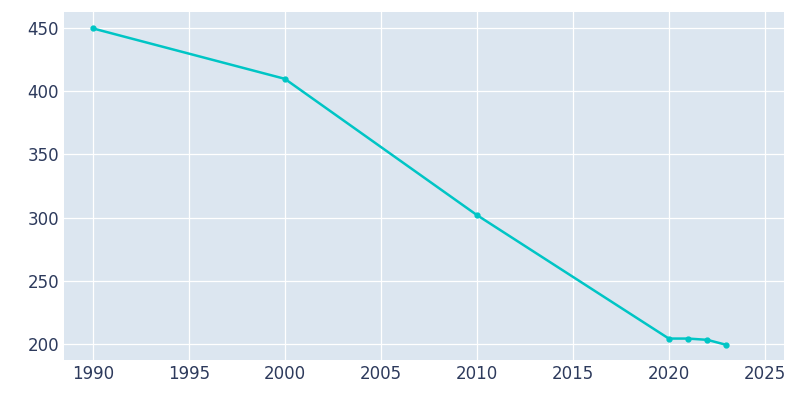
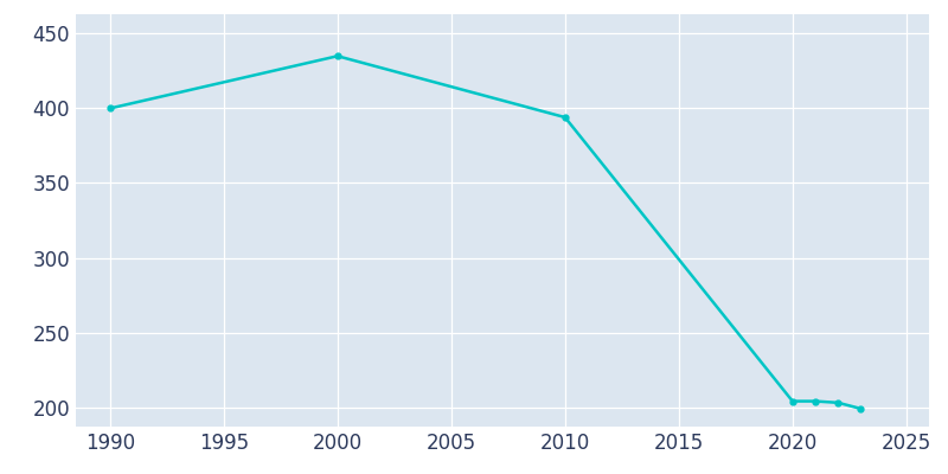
1990: 450 -> 400
2000: 410 -> 435
2010: 302 -> 394
